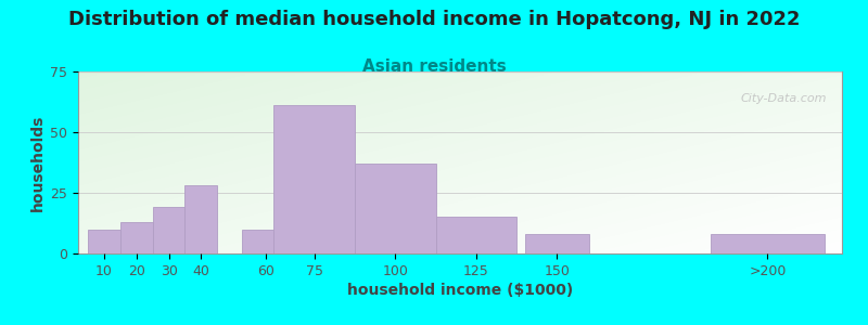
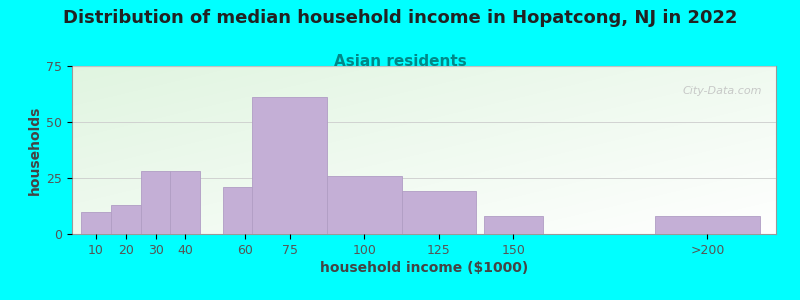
30: 19 -> 28
60: 10 -> 21
100: 37 -> 26
125: 15 -> 19
